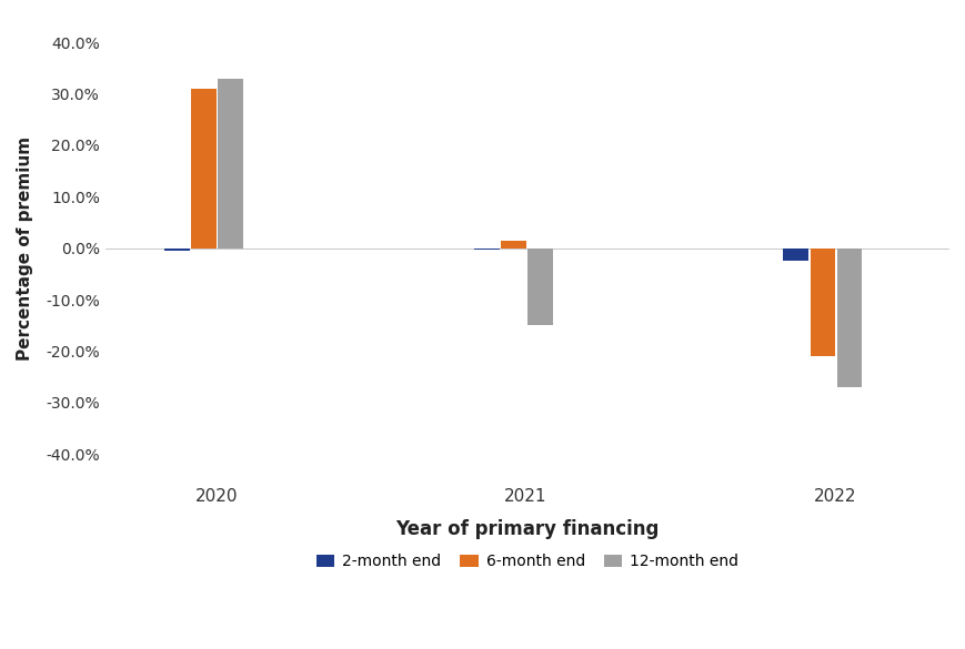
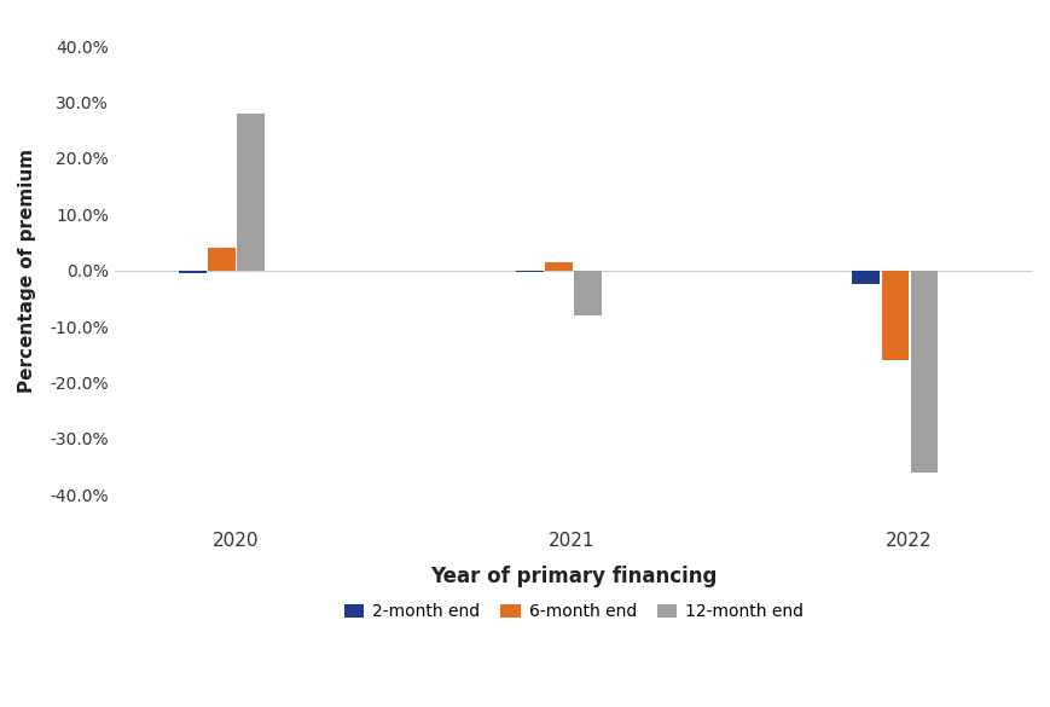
6-month end/2020: 31.0% -> 4.0%
12-month end/2020: 33% -> 28%
12-month end/2021: -15% -> -8%
6-month end/2022: -21.0% -> -16.0%
12-month end/2022: -27% -> -36%
